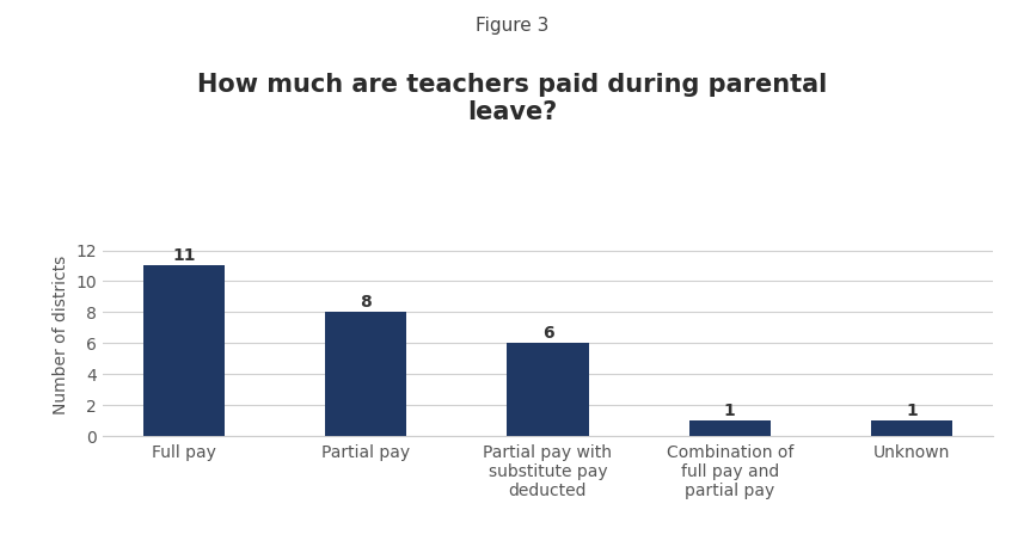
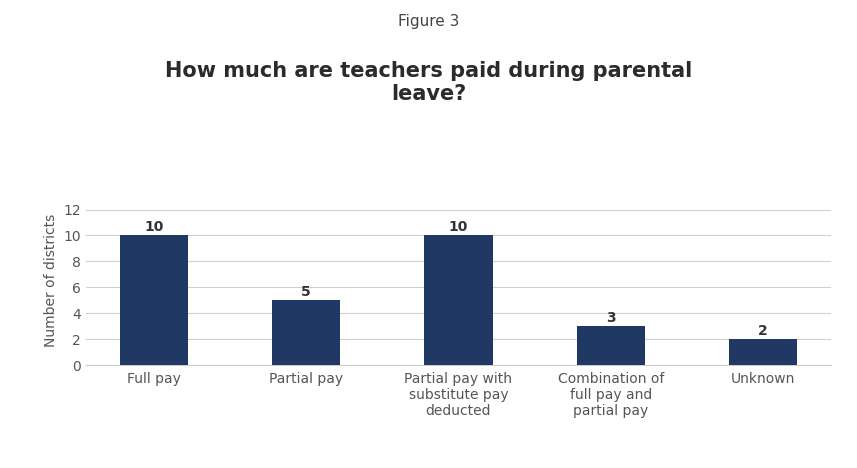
Full pay: 11 -> 10
Partial pay: 8 -> 5
Partial pay with substitute pay deducted: 6 -> 10
Combination of full pay and partial pay: 1 -> 3
Unknown: 1 -> 2
